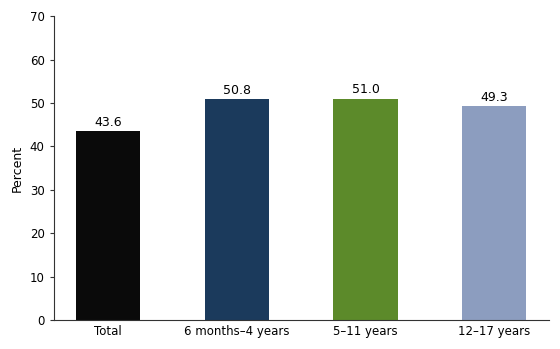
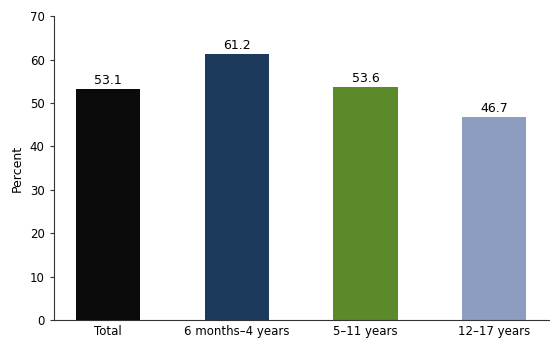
Total: 43.6 -> 53.1
6 months–4 years: 50.8 -> 61.2
5–11 years: 51.0 -> 53.6
12–17 years: 49.3 -> 46.7
